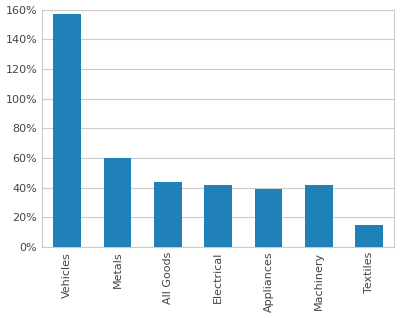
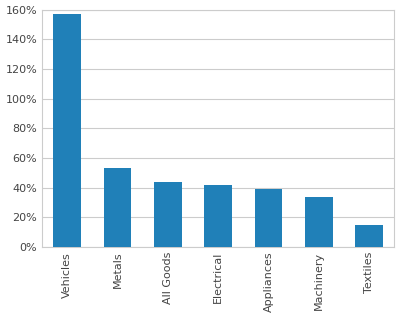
Metals: 60% -> 53%
Machinery: 42% -> 34%
